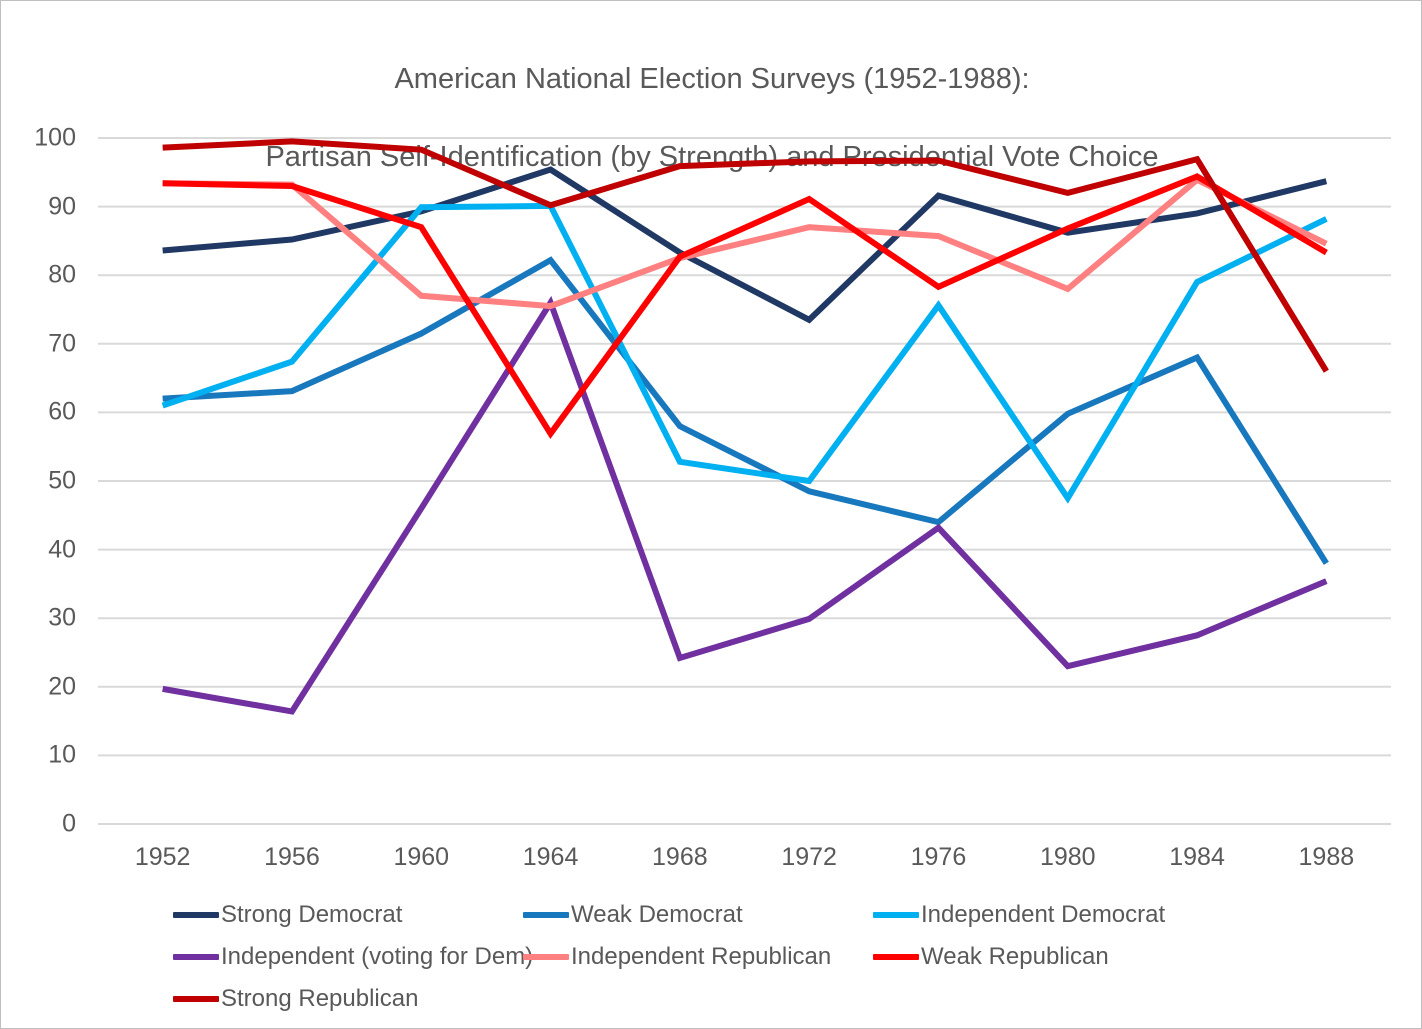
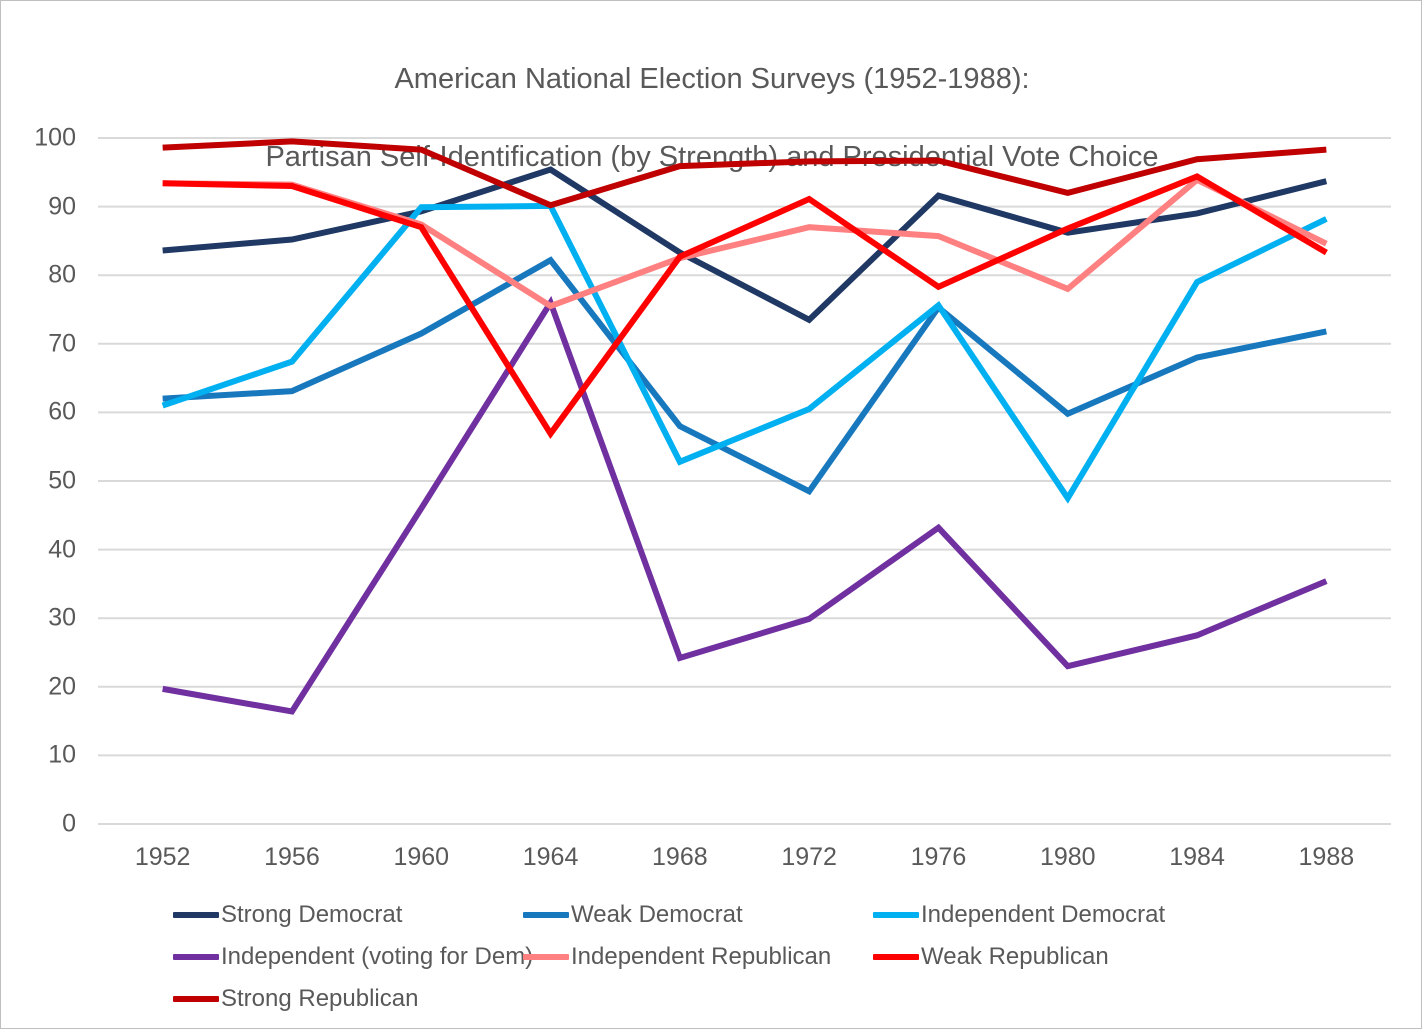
Independent Republican/1960: 77 -> 87
Independent Democrat/1972: 50 -> 60
Weak Democrat/1976: 44 -> 75
Weak Democrat/1988: 38 -> 72
Strong Republican/1988: 66 -> 98
